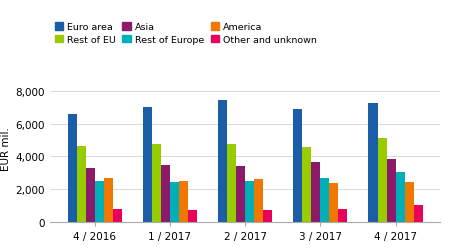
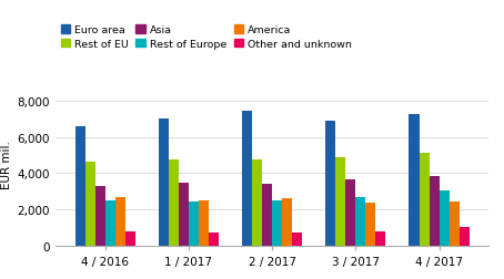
Rest of EU/3 / 2017: 4,600 -> 4,900
